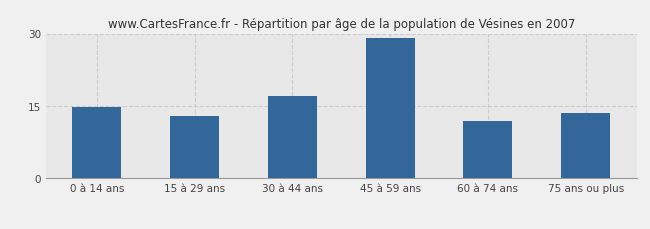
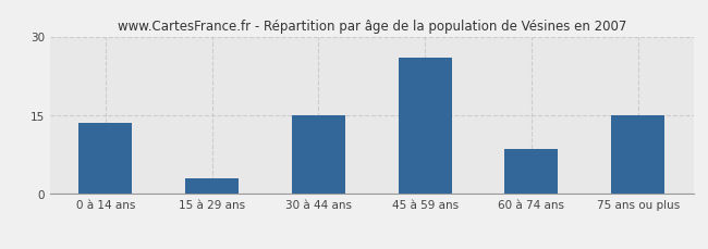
0 à 14 ans: 14.7 -> 13.5
15 à 29 ans: 12.9 -> 3.0
30 à 44 ans: 17.0 -> 15.0
45 à 59 ans: 29.0 -> 26.0
60 à 74 ans: 11.8 -> 8.5
75 ans ou plus: 13.5 -> 15.0
